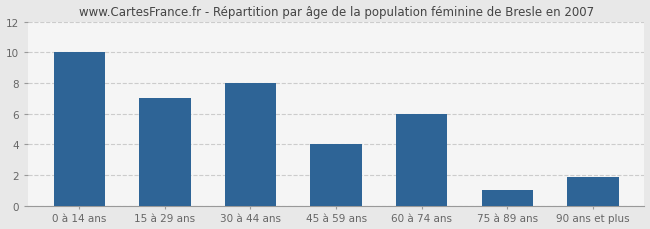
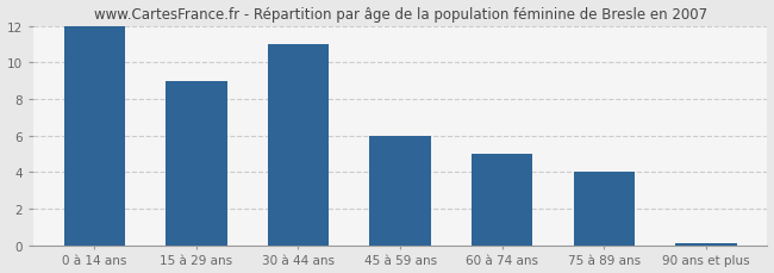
0 à 14 ans: 10.0 -> 12.0
15 à 29 ans: 7.0 -> 9.0
30 à 44 ans: 8.0 -> 11.0
45 à 59 ans: 4.0 -> 6.0
60 à 74 ans: 6.0 -> 5.0
75 à 89 ans: 1.0 -> 4.0
90 ans et plus: 1.9 -> 0.1
